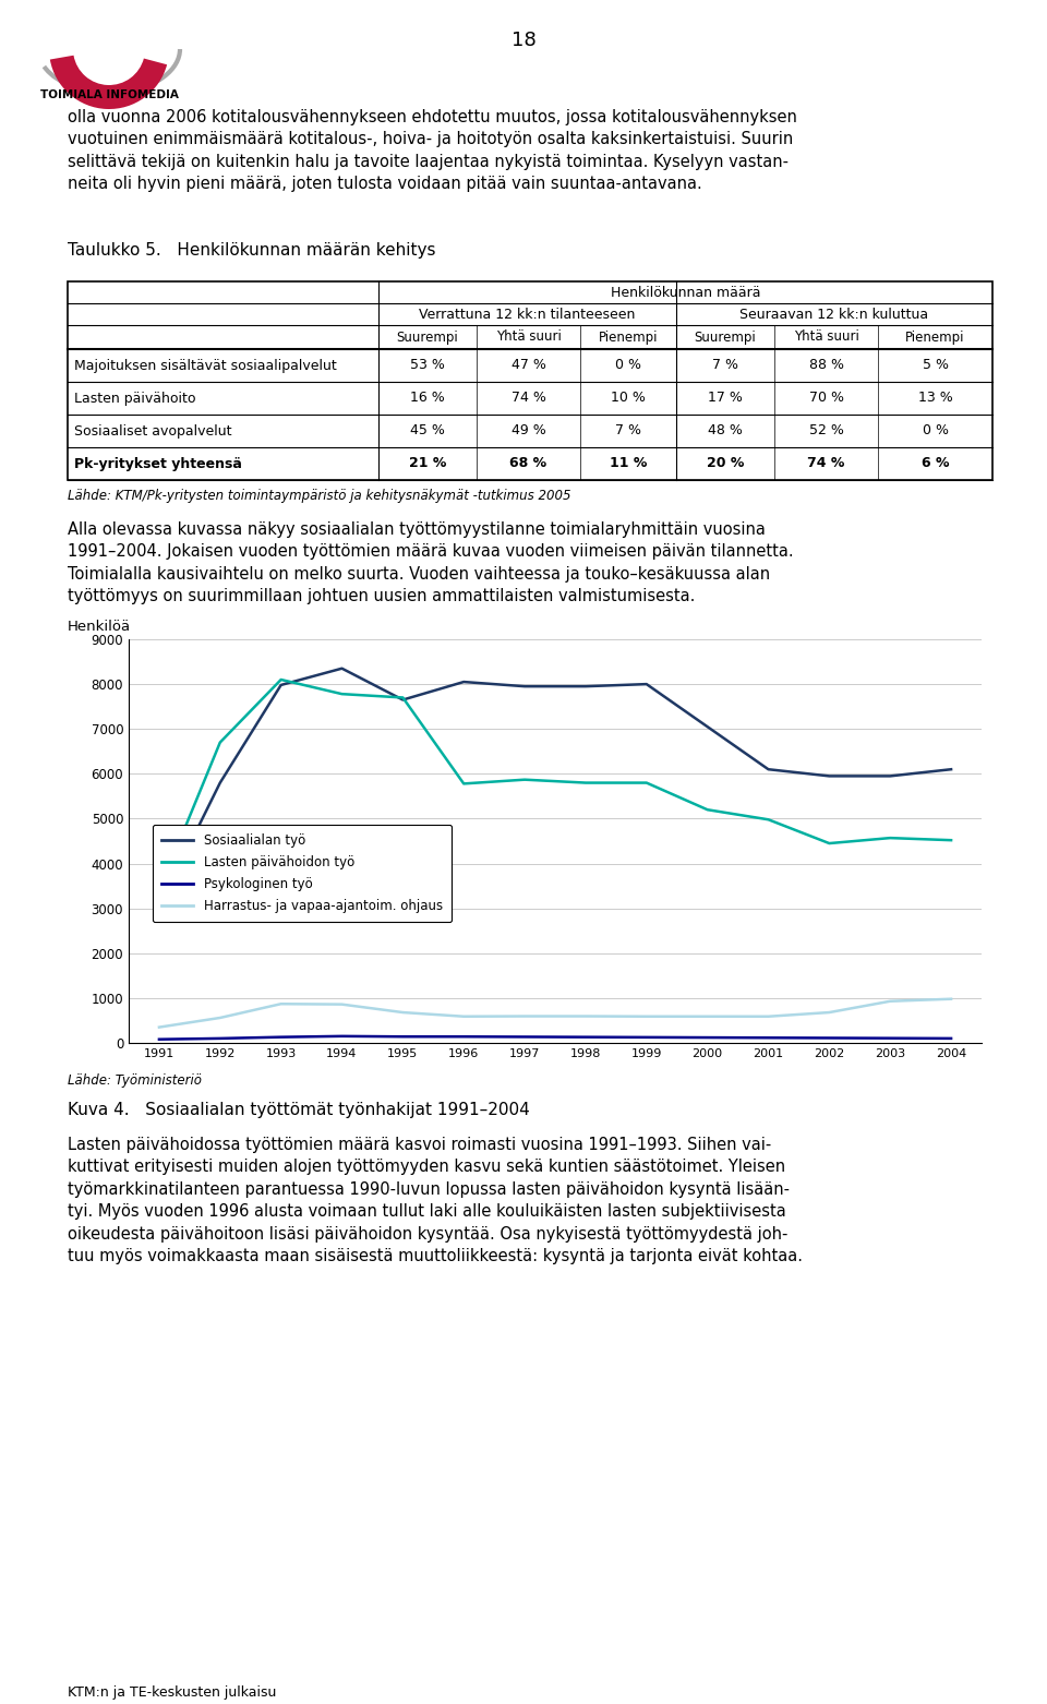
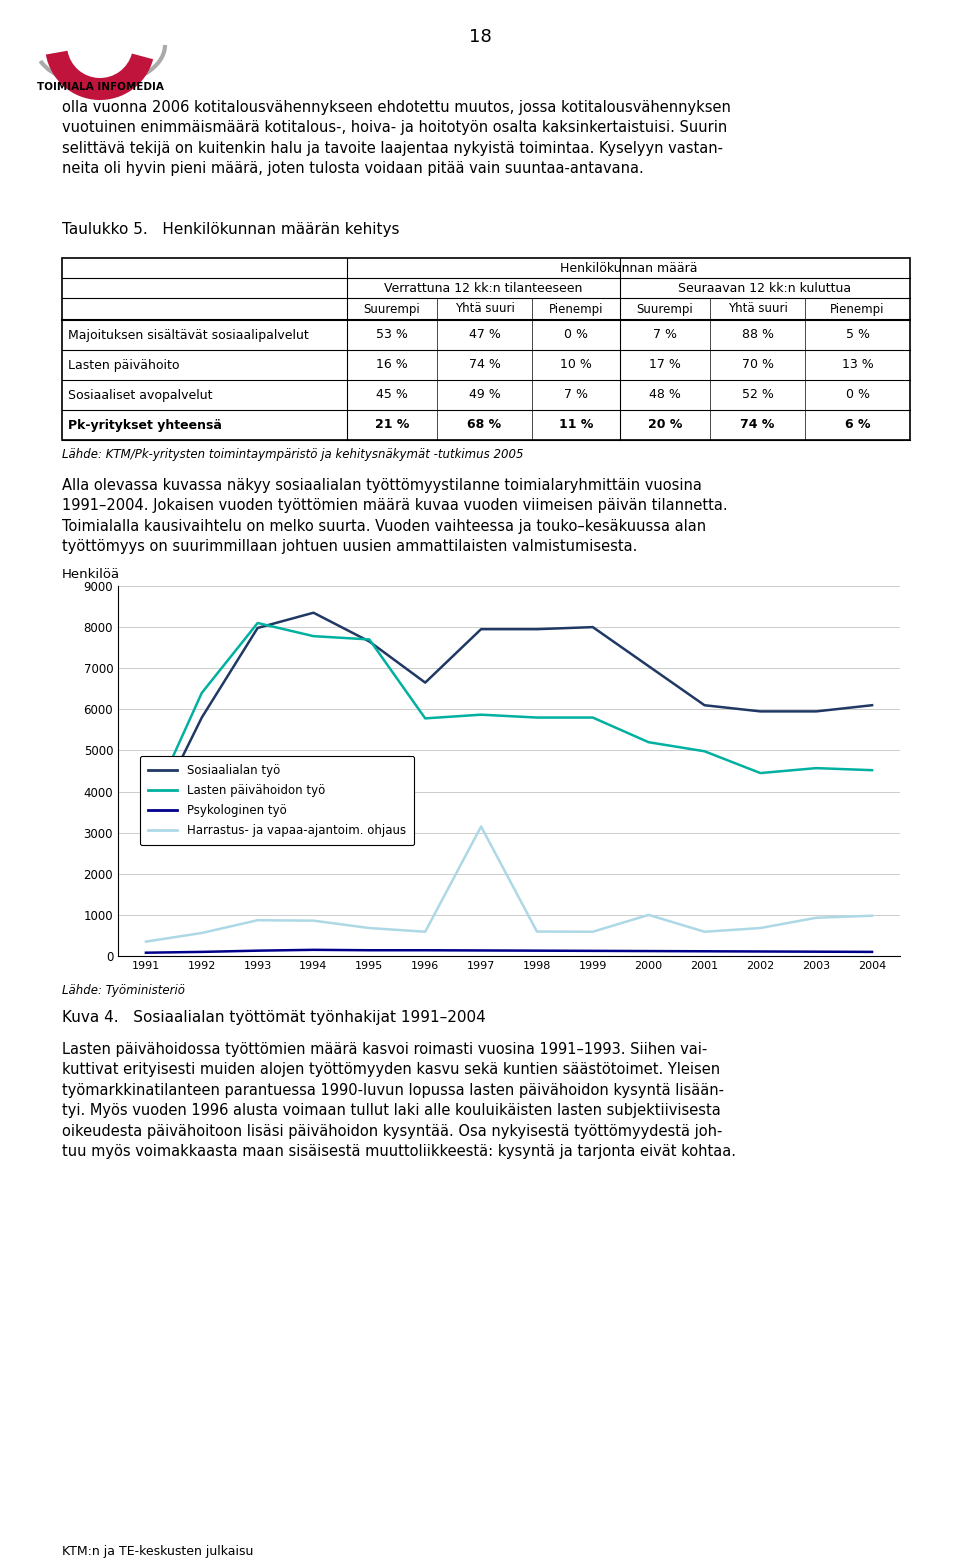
Lasten päivähoidon työ/1992: 6700 -> 6400
Sosiaalialan työ/1996: 8050 -> 6650
Harrastus- ja vapaa-ajantoim. ohjaus/1997: 600 -> 3150
Harrastus- ja vapaa-ajantoim. ohjaus/2000: 590 -> 1000
